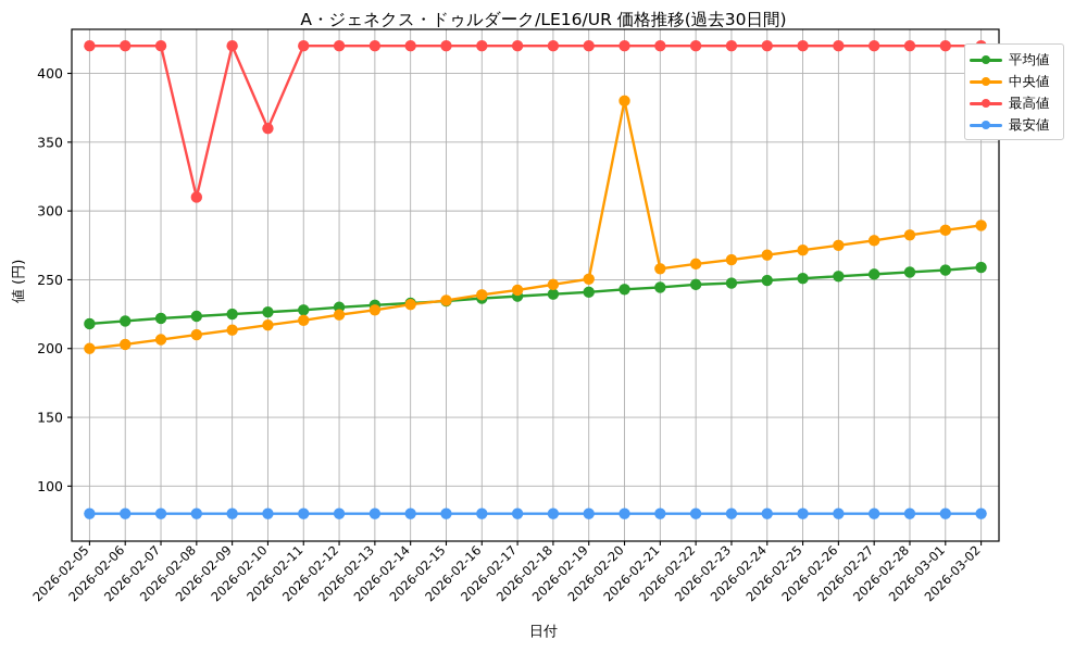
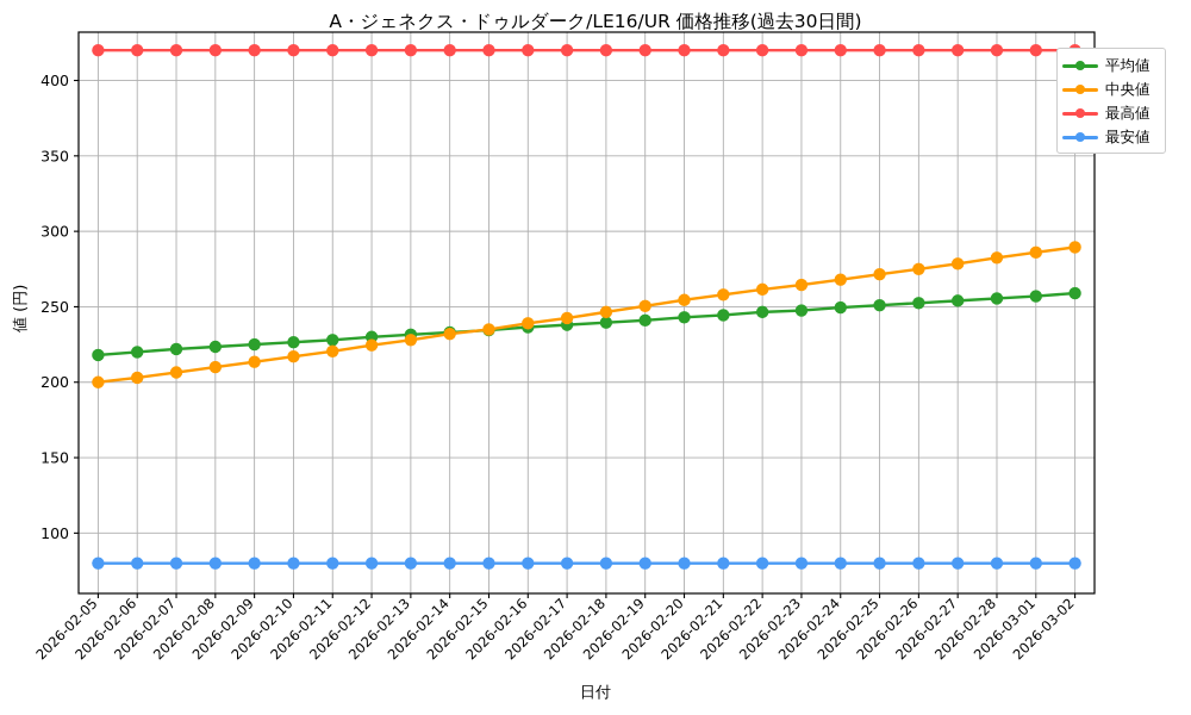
最高値/2026-02-08: 310 -> 420
最高値/2026-02-10: 360 -> 420
中央値/2026-02-20: 380 -> 254
